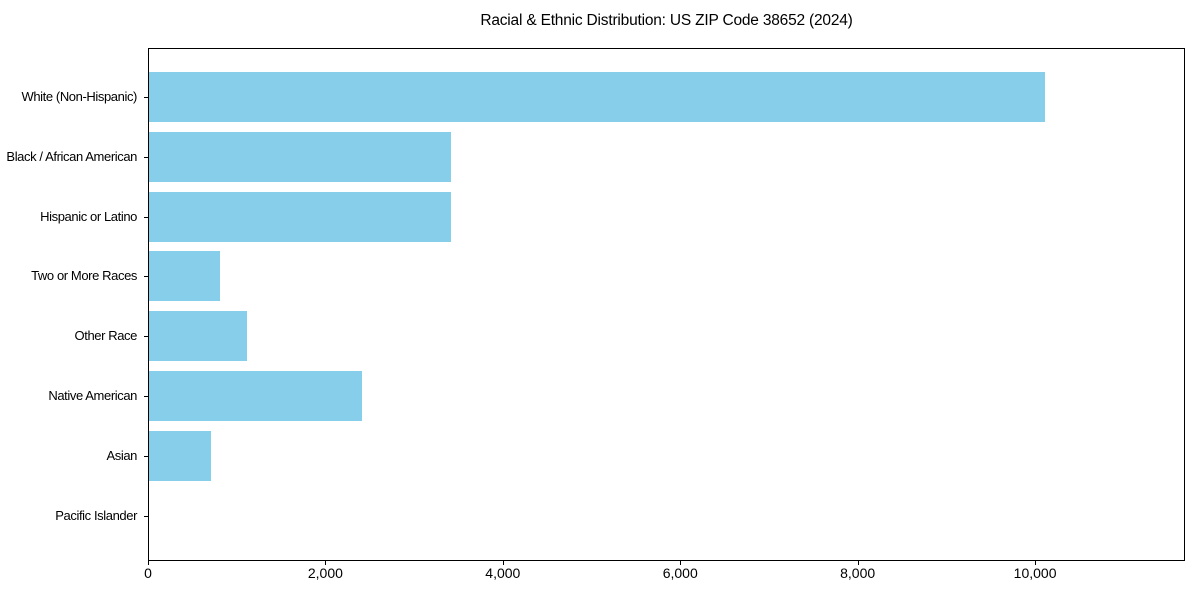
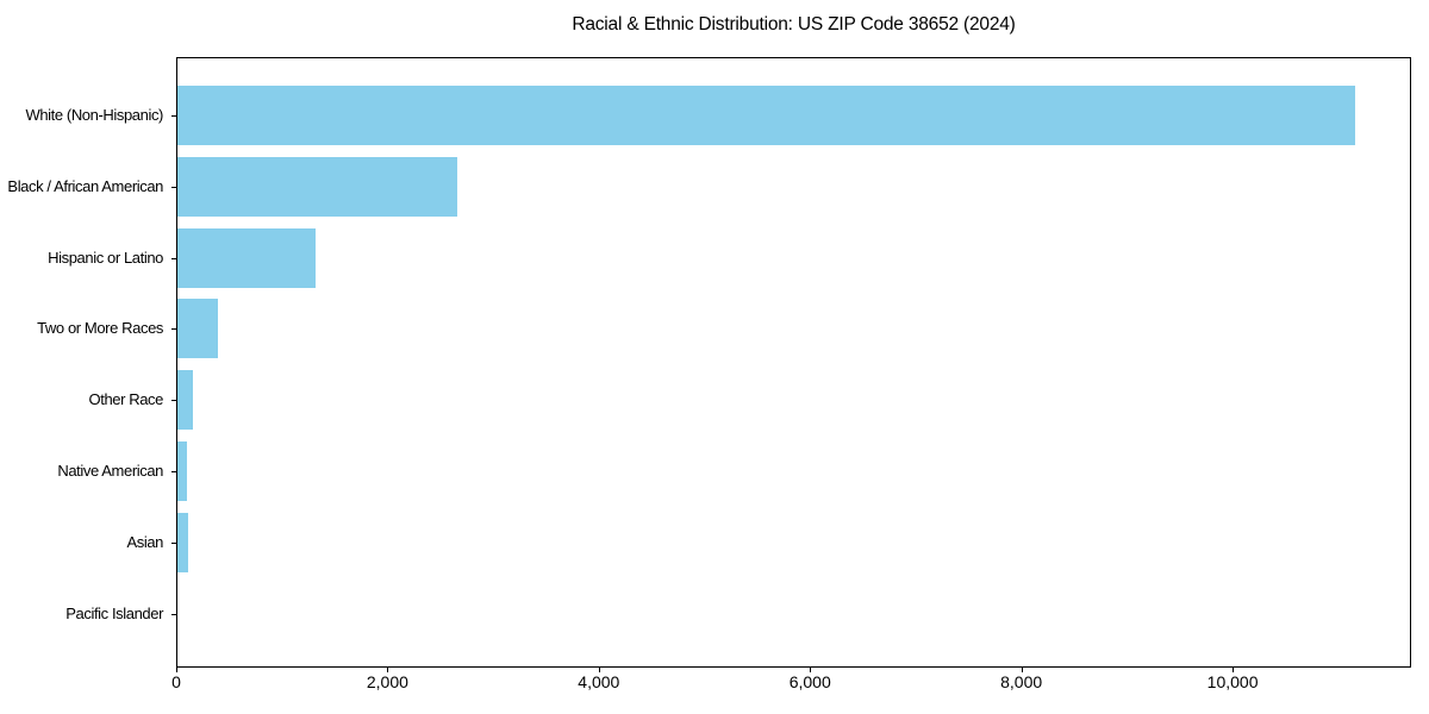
White (Non-Hispanic): 10100 -> 11200
Black / African American: 3400 -> 2600
Hispanic or Latino: 3400 -> 1300
Two or More Races: 800 -> 400
Other Race: 1100 -> 200
Native American: 2400 -> 100
Asian: 700 -> 100
